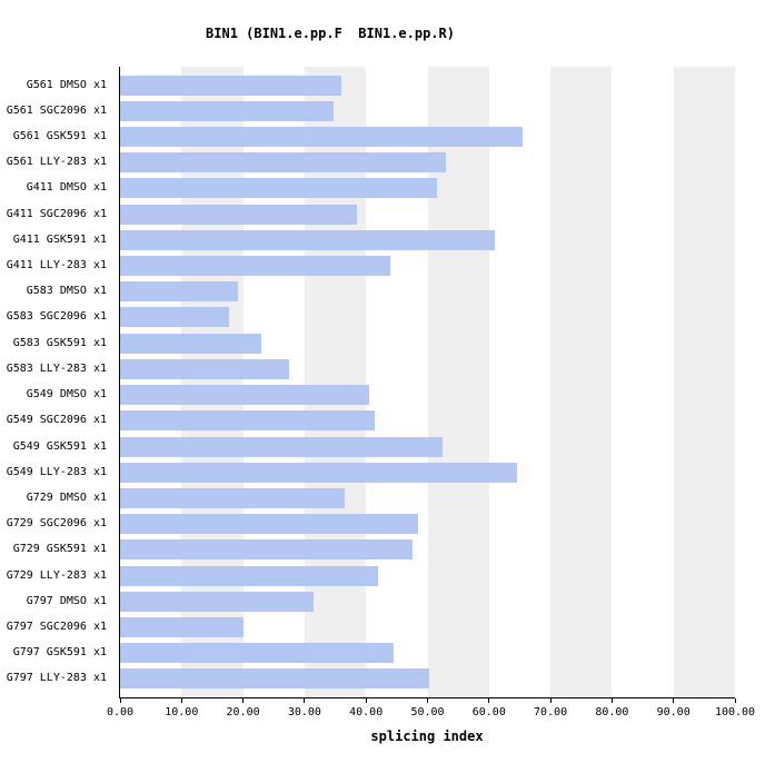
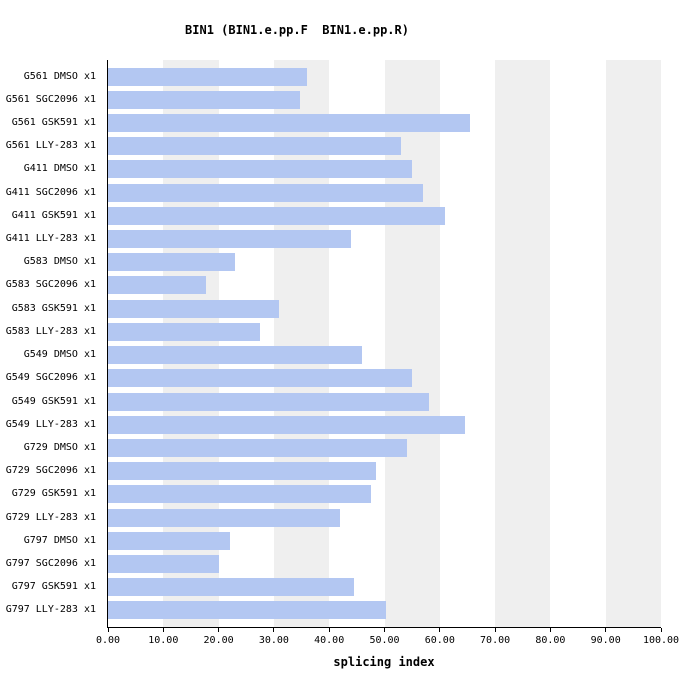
G411 DMSO x1: 52 -> 55
G411 SGC2096 x1: 38 -> 57
G583 DMSO x1: 19 -> 23
G583 GSK591 x1: 23 -> 31
G549 DMSO x1: 40 -> 46
G549 SGC2096 x1: 42 -> 55
G549 GSK591 x1: 52 -> 58
G729 DMSO x1: 36 -> 54
G797 DMSO x1: 32 -> 22
